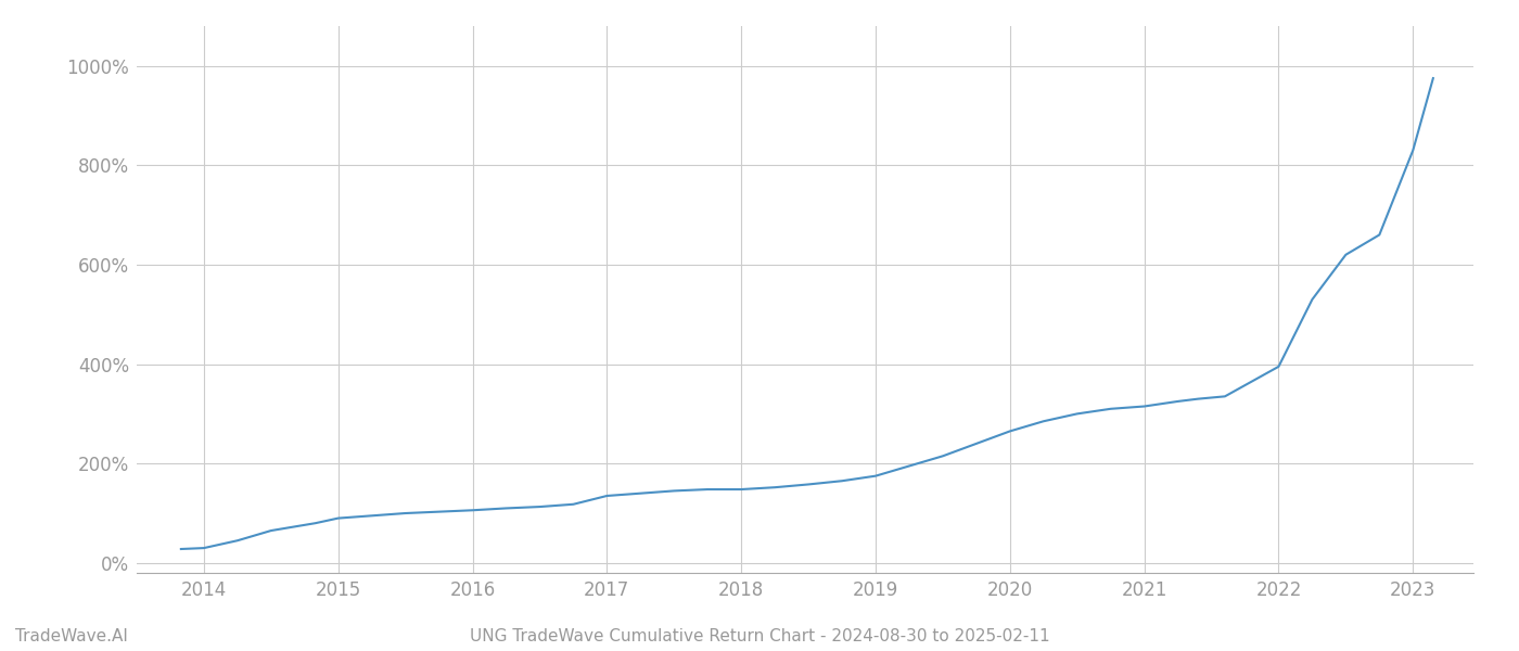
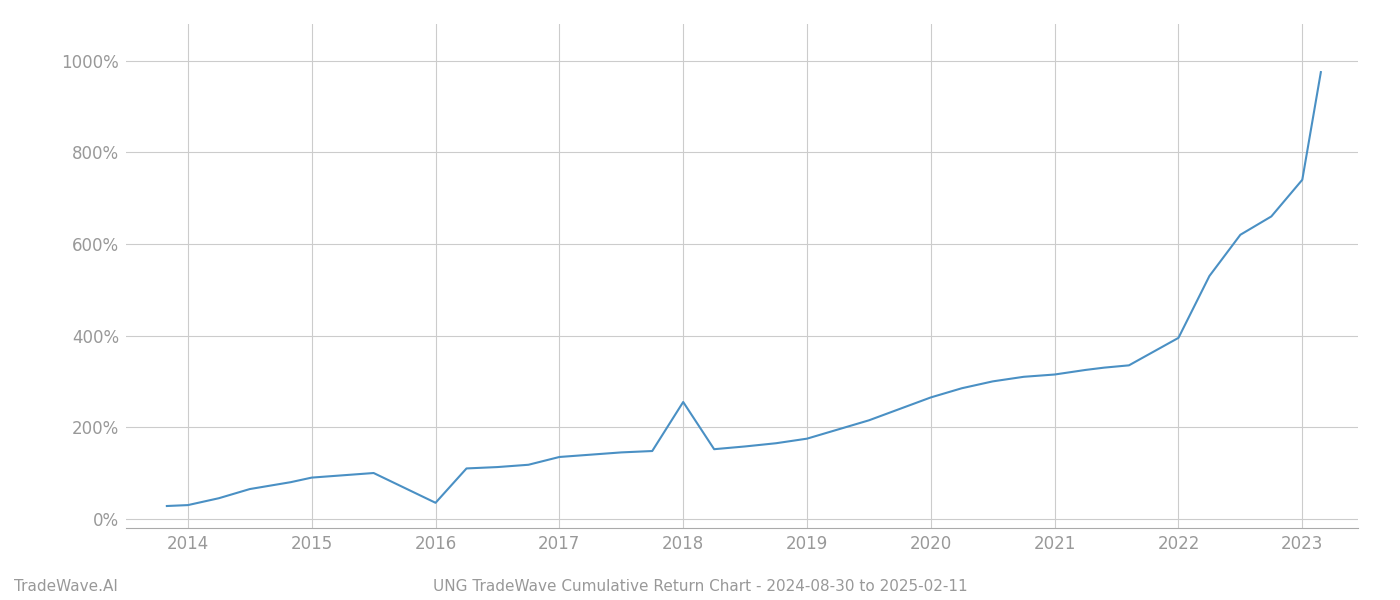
2016: 106% -> 35%
2018: 148% -> 255%
2023: 830% -> 740%
